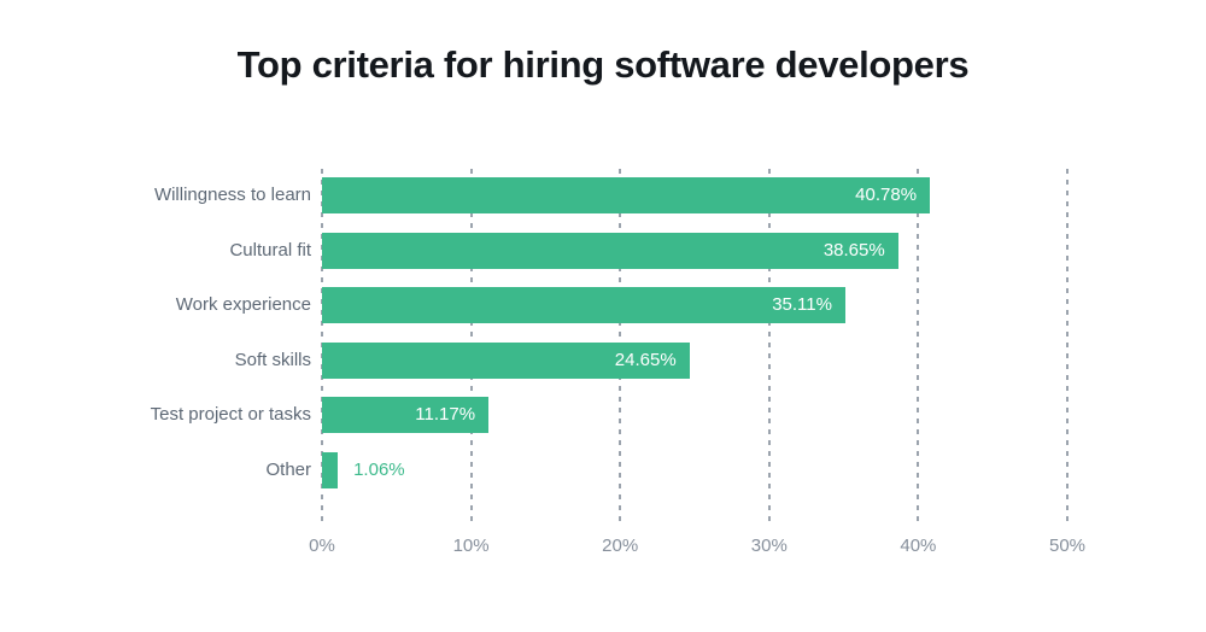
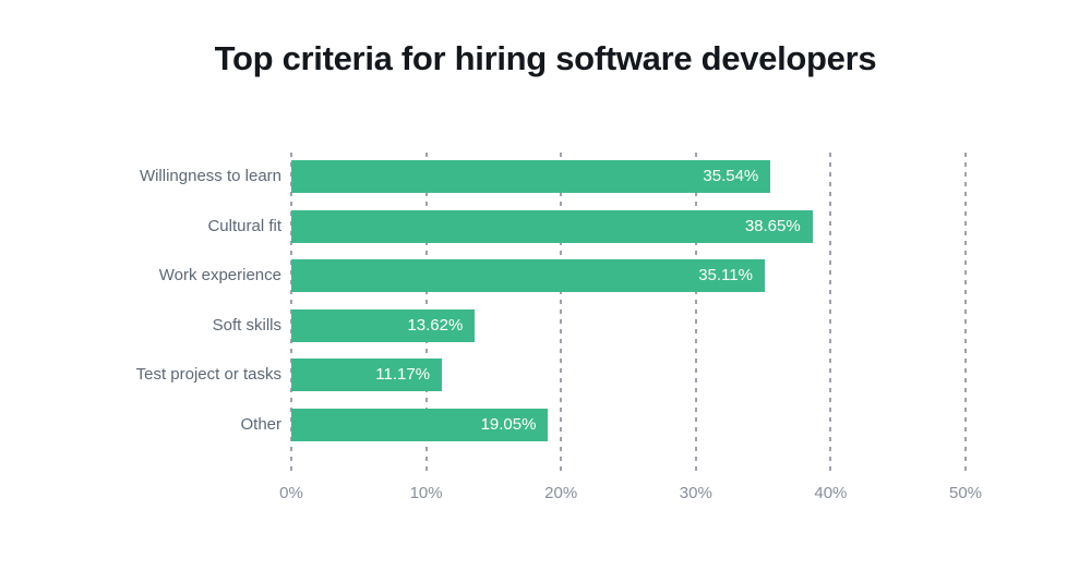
Willingness to learn: 40.78% -> 35.54%
Soft skills: 24.65% -> 13.62%
Other: 1.06% -> 19.05%
